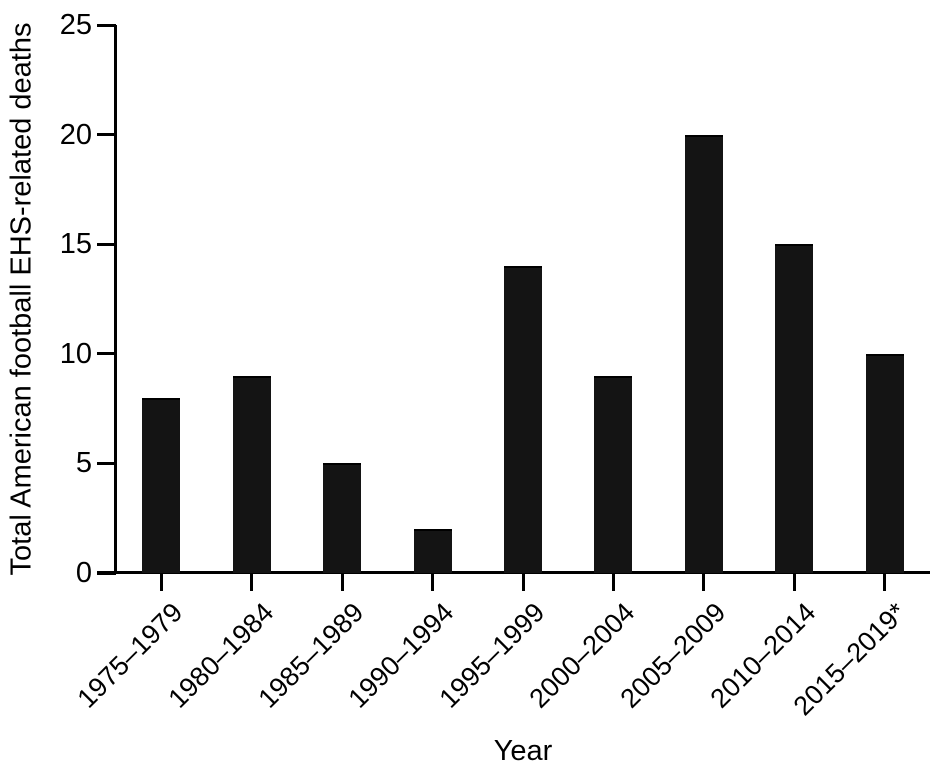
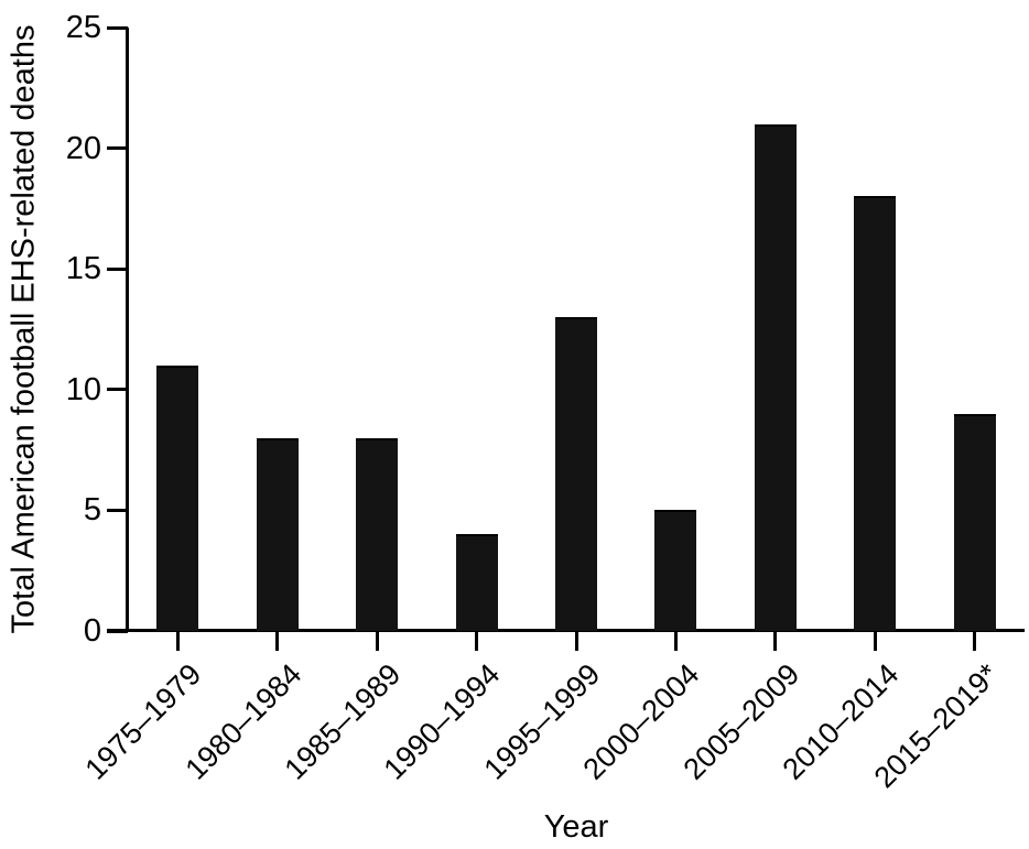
1975–1979: 8 -> 11
1980–1984: 9 -> 8
1985–1989: 5 -> 8
1990–1994: 2 -> 4
1995–1999: 14 -> 13
2000–2004: 9 -> 5
2005–2009: 20 -> 21
2010–2014: 15 -> 18
2015–2019*: 10 -> 9
